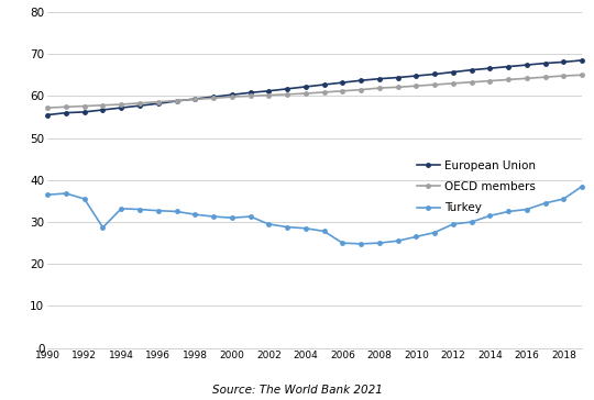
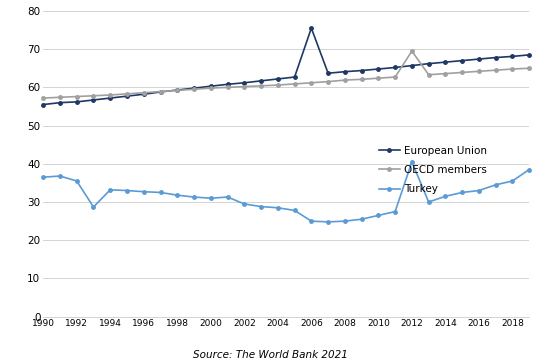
European Union/2006: 63.2 -> 75.5
OECD members/2012: 63.0 -> 69.5
Turkey/2012: 29.5 -> 40.5
